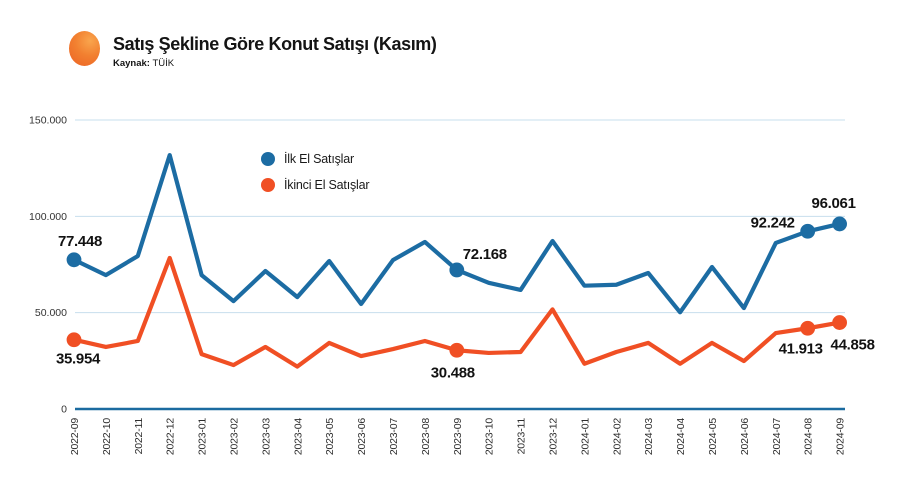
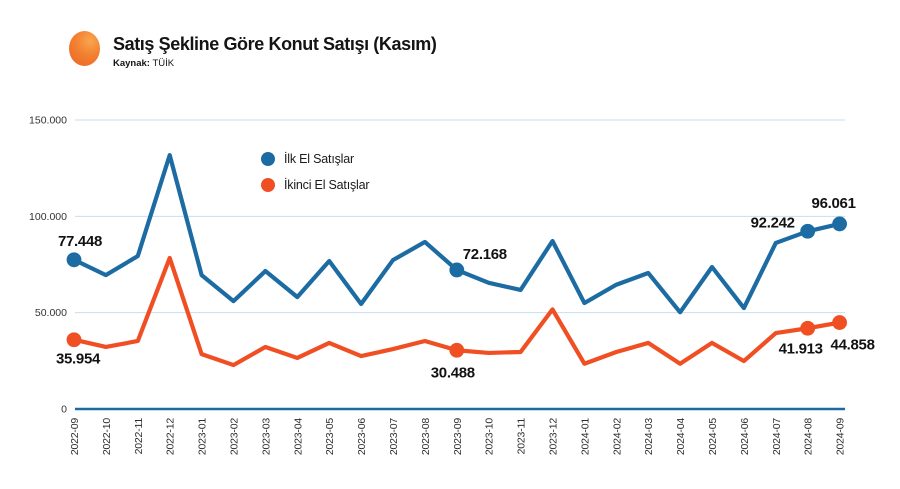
İkinci El Satışlar/2023-04: 22000 -> 26000
İlk El Satışlar/2024-01: 64000 -> 55000
